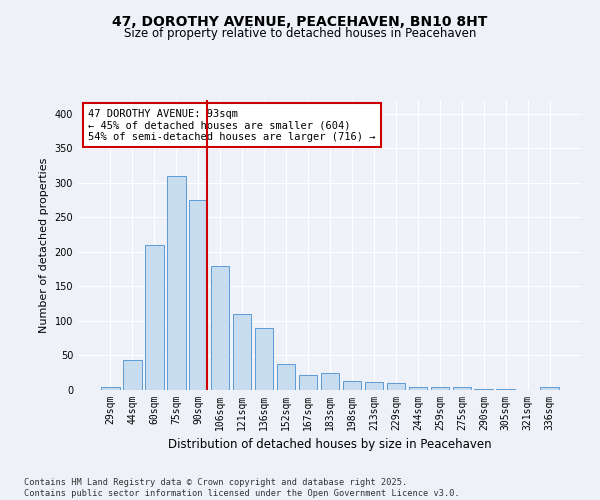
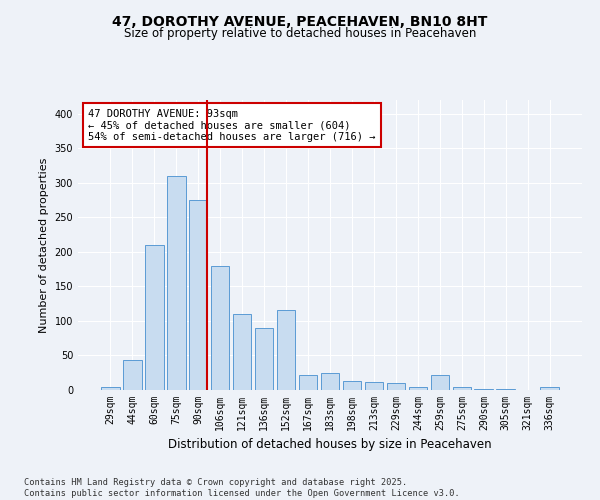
152sqm: 38 -> 116
259sqm: 5 -> 22
